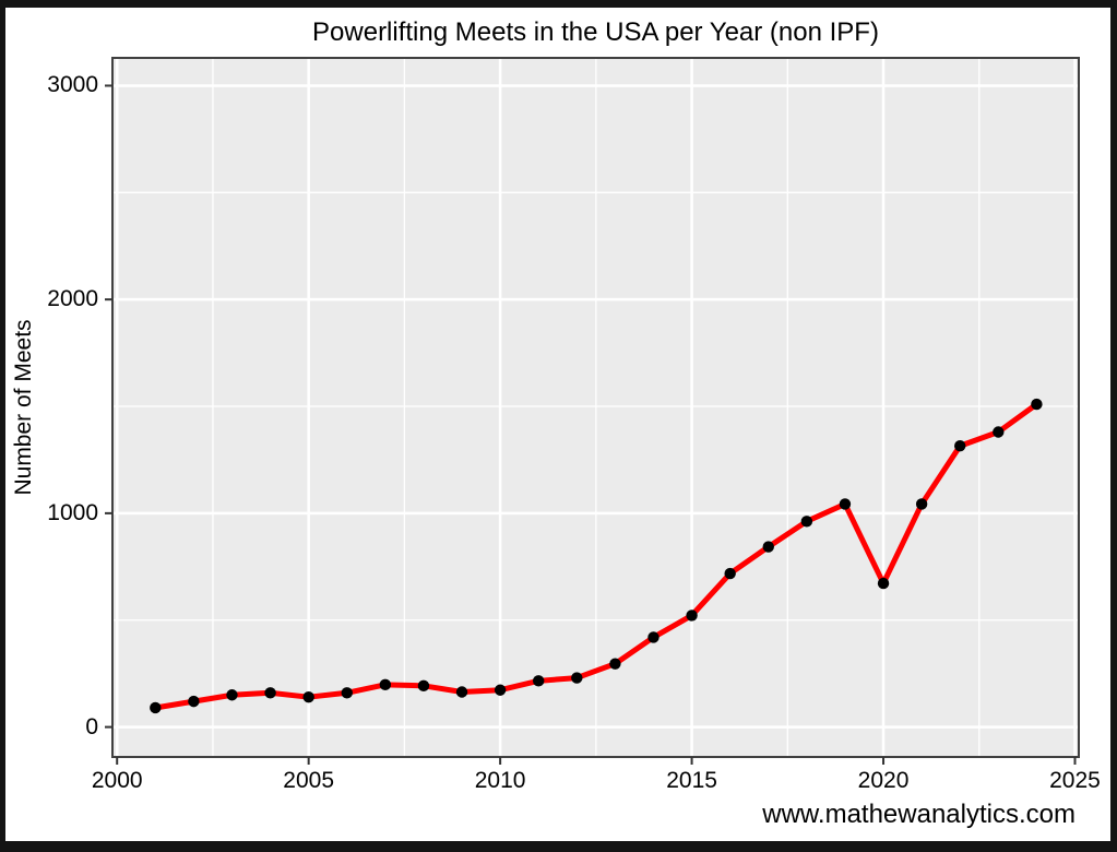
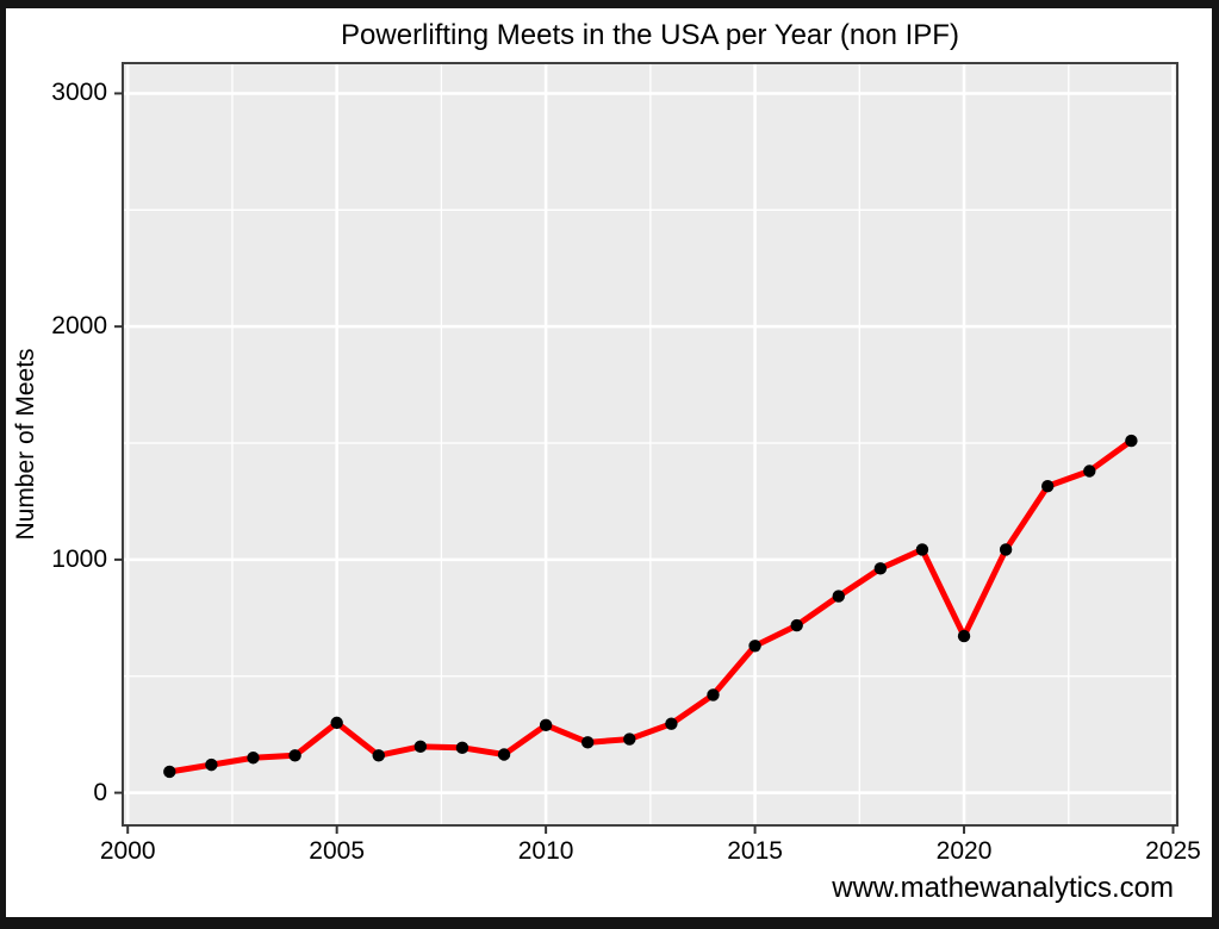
2005: 140 -> 300
2010: 170 -> 290
2015: 520 -> 630
